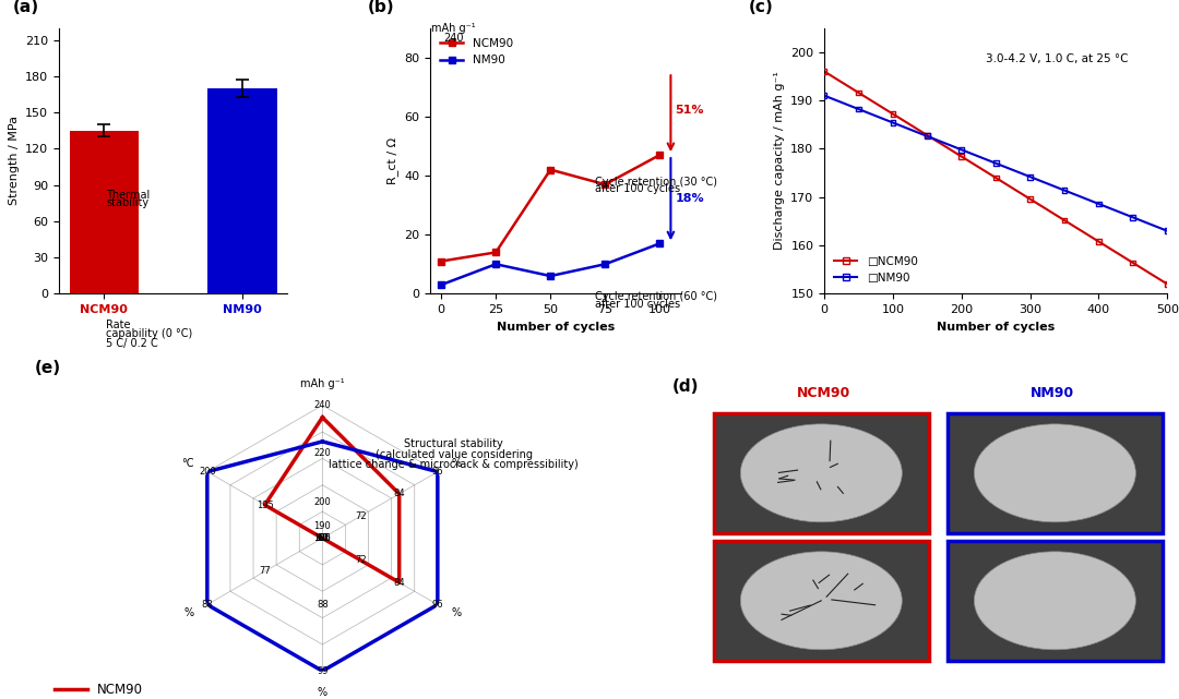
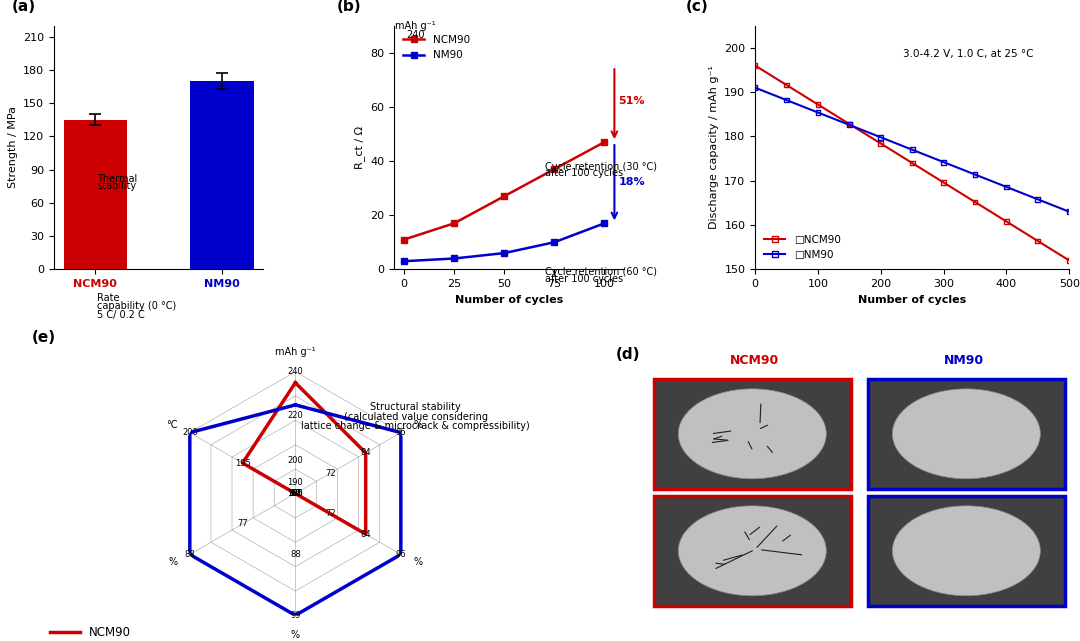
NCM90/25: 14 -> 17
NM90/25: 10 -> 4
NCM90/50: 42 -> 27
